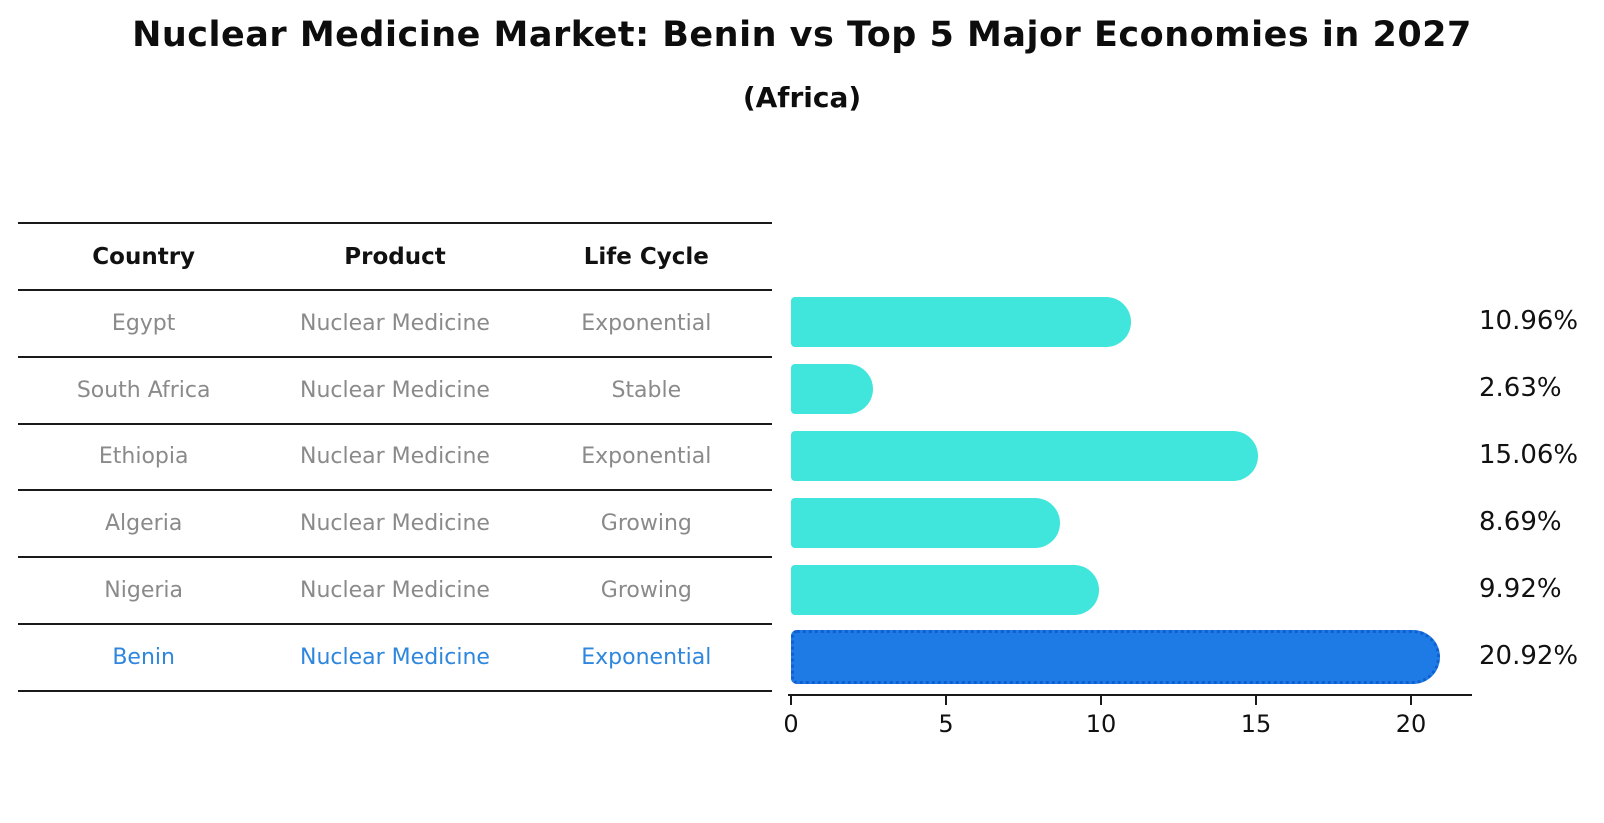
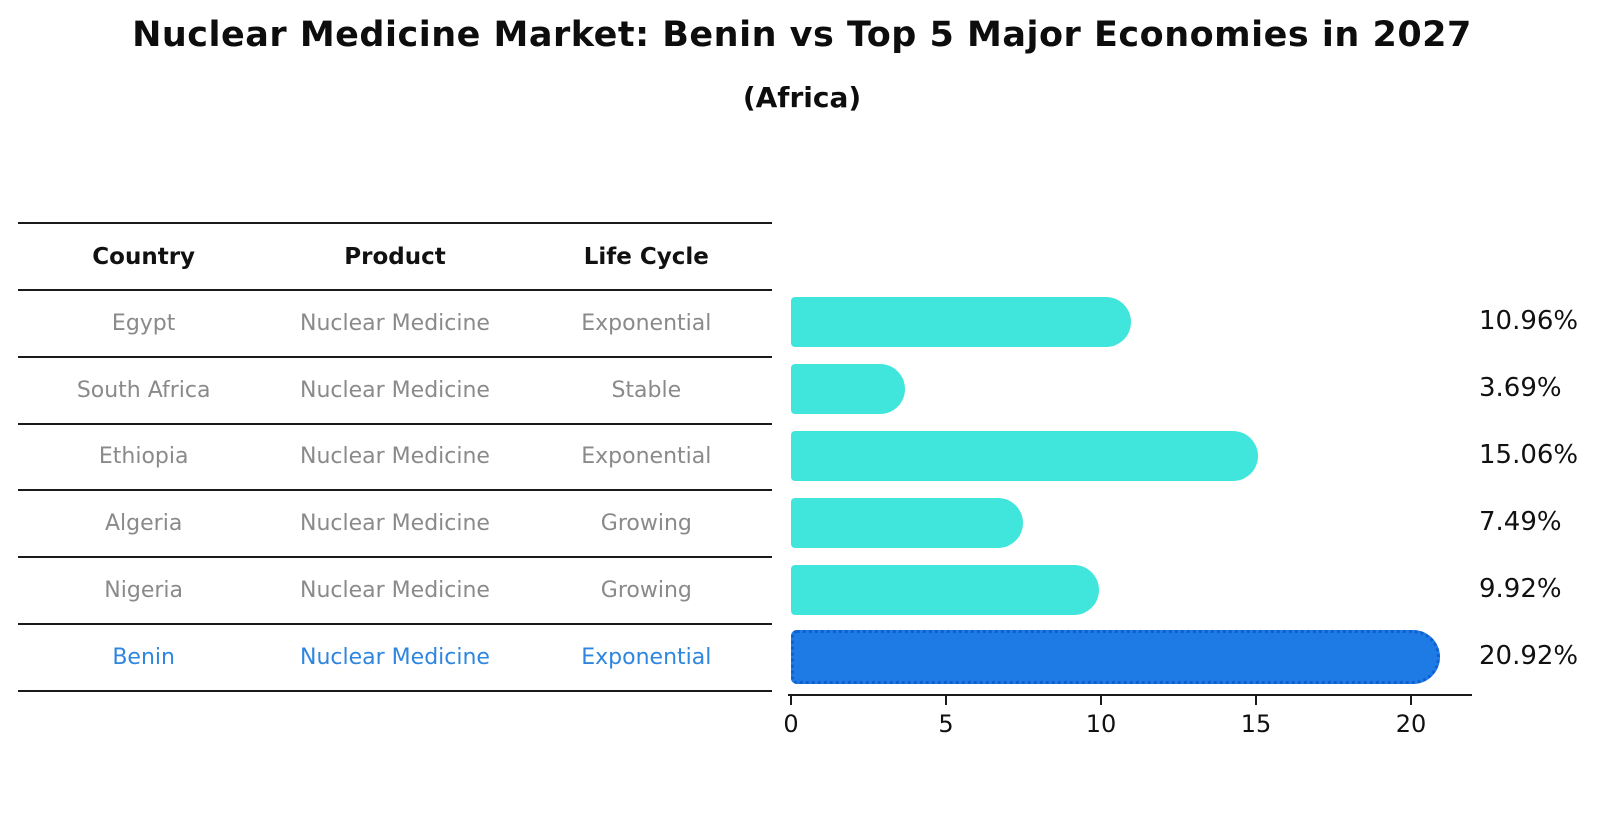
South Africa: 2.63% -> 3.69%
Algeria: 8.69% -> 7.49%
